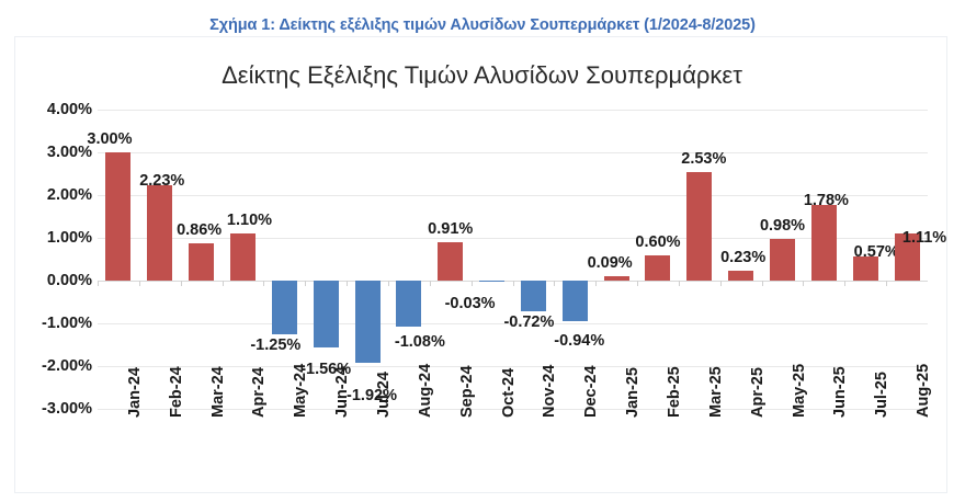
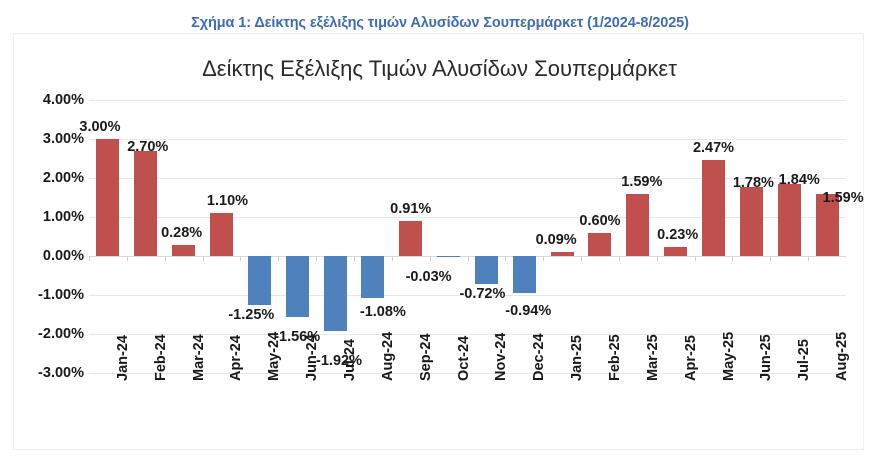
Feb-24: 2.23% -> 2.70%
Mar-24: 0.86% -> 0.28%
Mar-25: 2.53% -> 1.59%
May-25: 0.98% -> 2.47%
Jul-25: 0.57% -> 1.84%
Aug-25: 1.11% -> 1.59%
